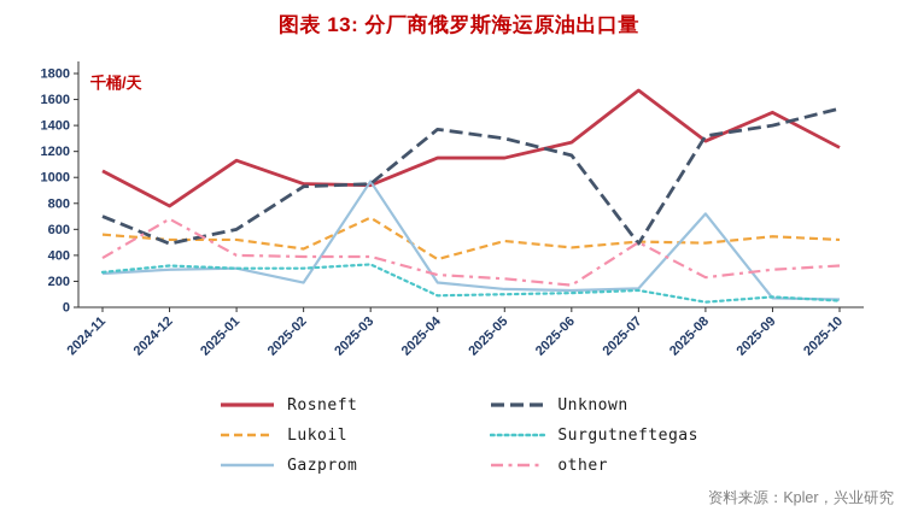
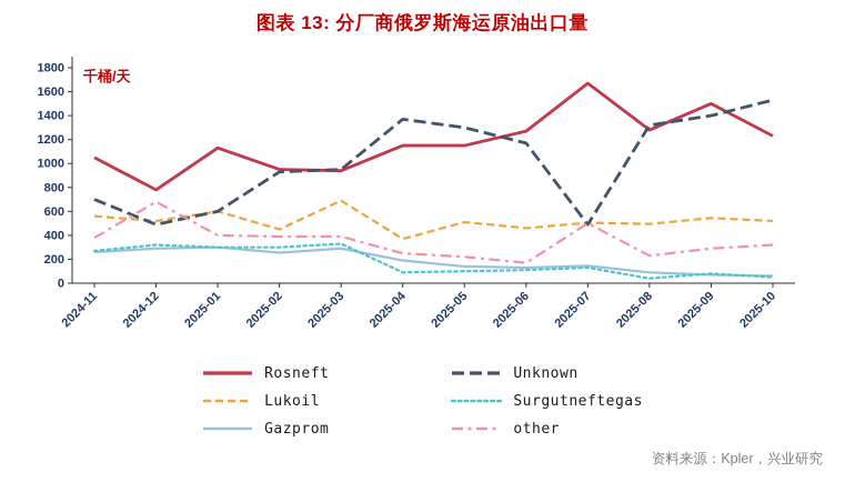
Lukoil/2025-01: 520 -> 600
Gazprom/2025-02: 190 -> 260
Gazprom/2025-03: 970 -> 290
Gazprom/2025-08: 720 -> 90
